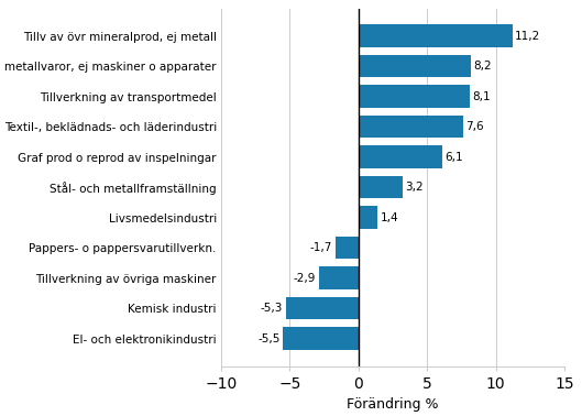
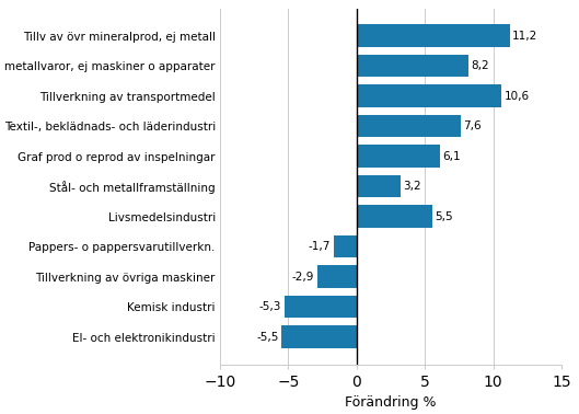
Tillverkning av transportmedel: 8,1 -> 10,6
Livsmedelsindustri: 1,4 -> 5,5
